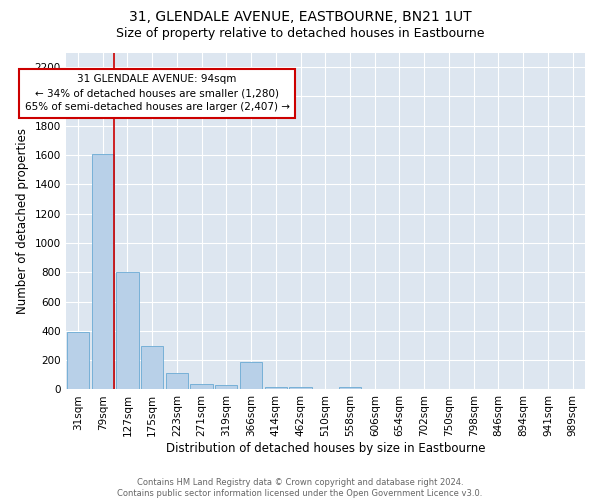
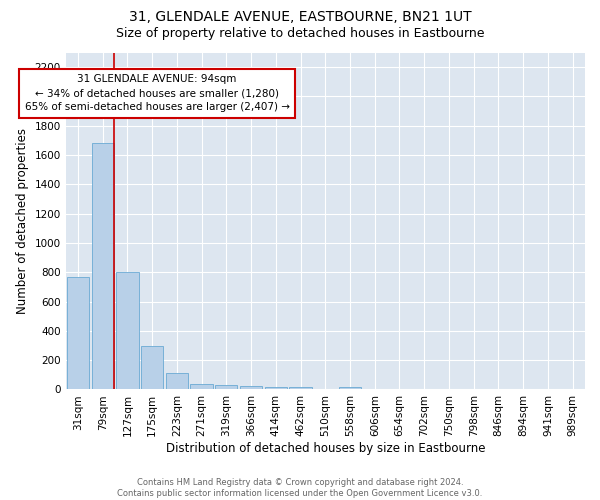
31sqm: 390 -> 770
79sqm: 1610 -> 1680
366sqm: 190 -> 20
